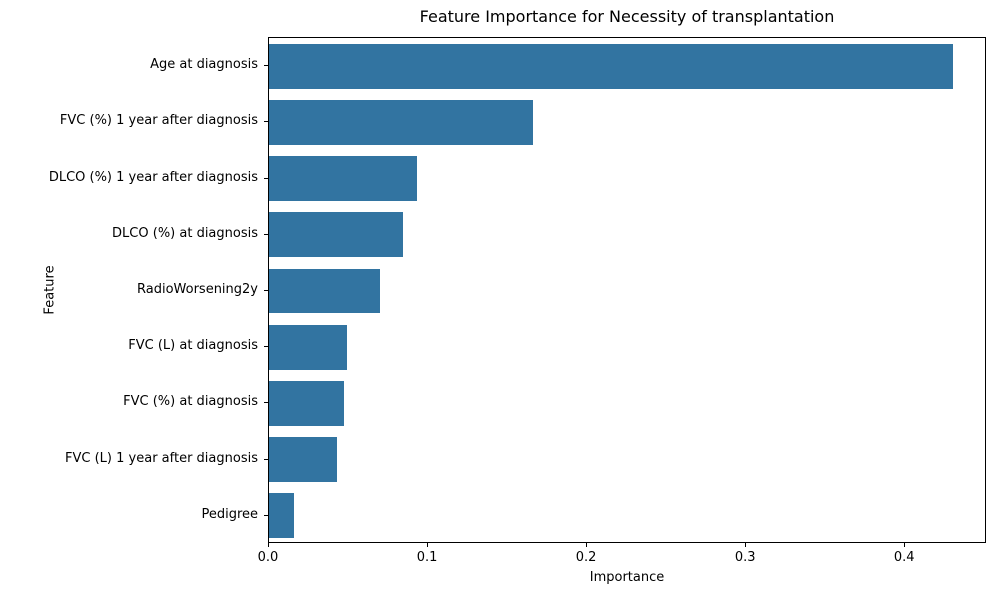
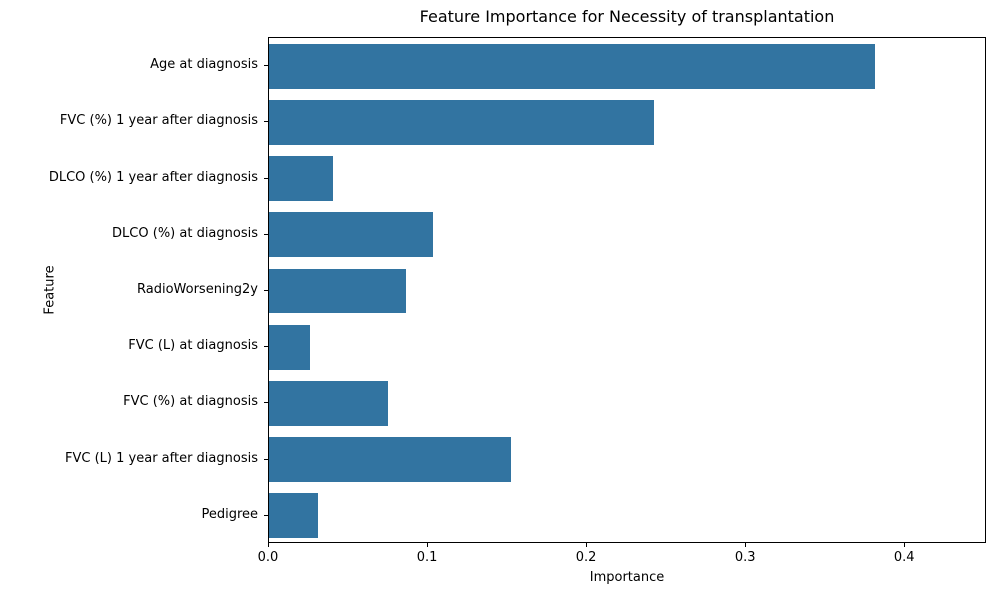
Age at diagnosis: 0.430 -> 0.381
FVC (%) 1 year after diagnosis: 0.166 -> 0.242
DLCO (%) 1 year after diagnosis: 0.093 -> 0.040
DLCO (%) at diagnosis: 0.084 -> 0.103
RadioWorsening2y: 0.070 -> 0.086
FVC (L) at diagnosis: 0.049 -> 0.026
FVC (%) at diagnosis: 0.047 -> 0.075
FVC (L) 1 year after diagnosis: 0.043 -> 0.152
Pedigree: 0.016 -> 0.031
